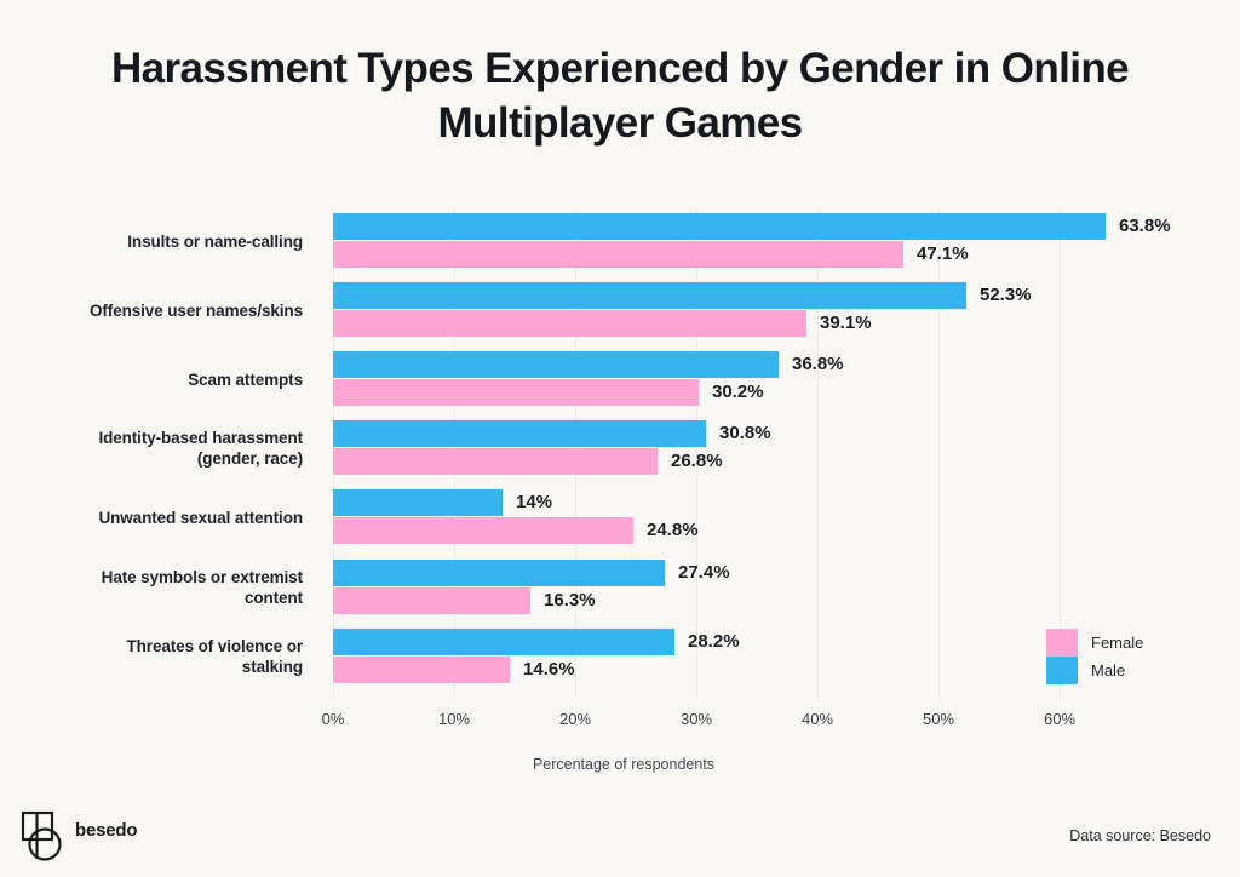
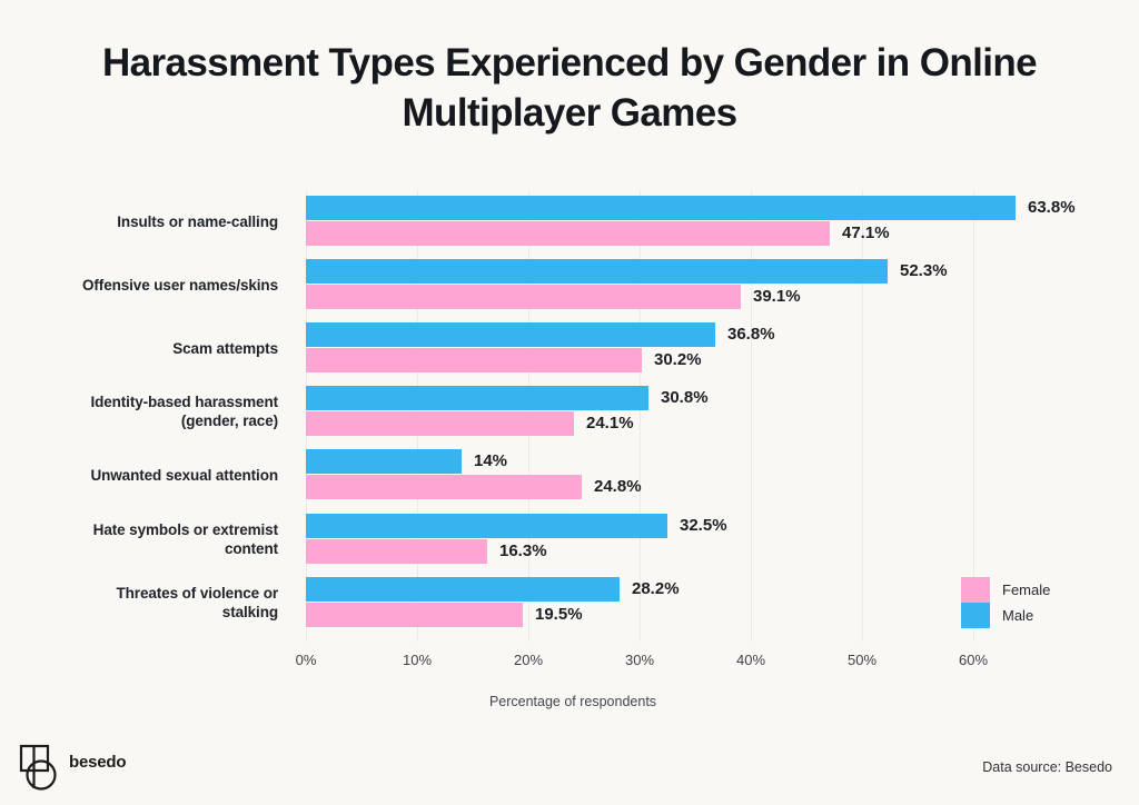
Female/Identity-based harassment (gender, race): 26.8% -> 24.1%
Male/Hate symbols or extremist content: 27.4% -> 32.5%
Female/Threates of violence or stalking: 14.6% -> 19.5%
